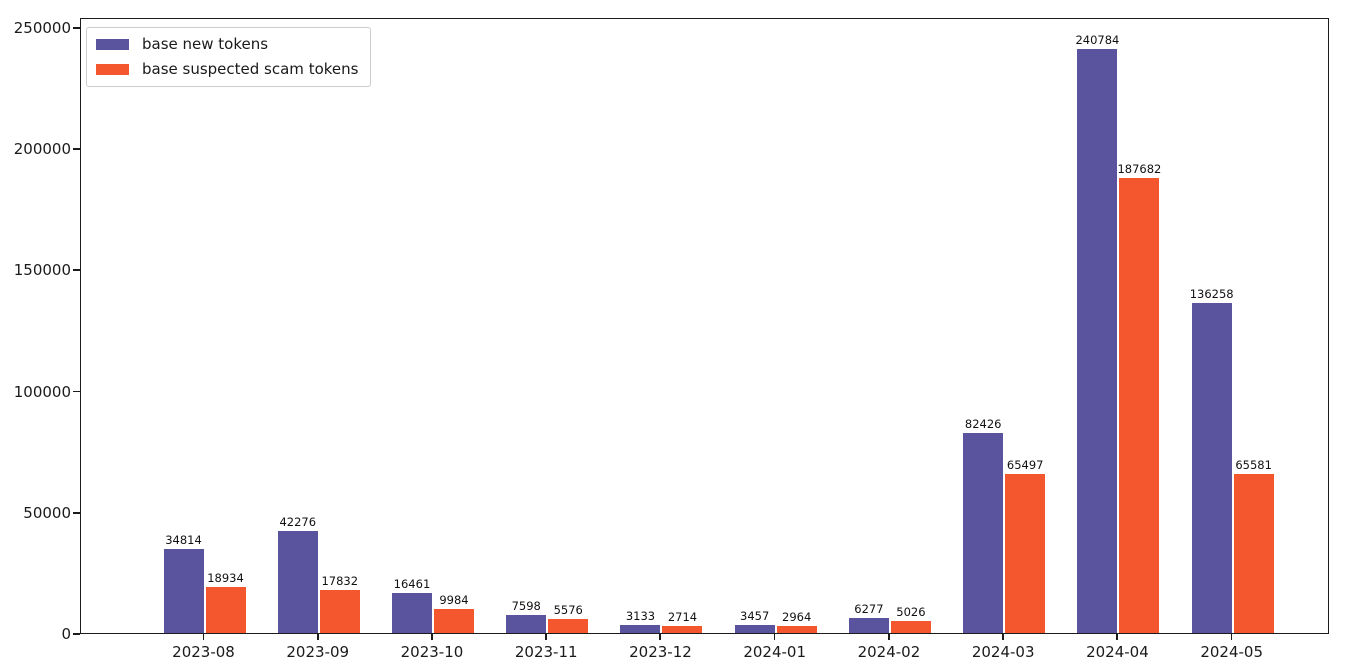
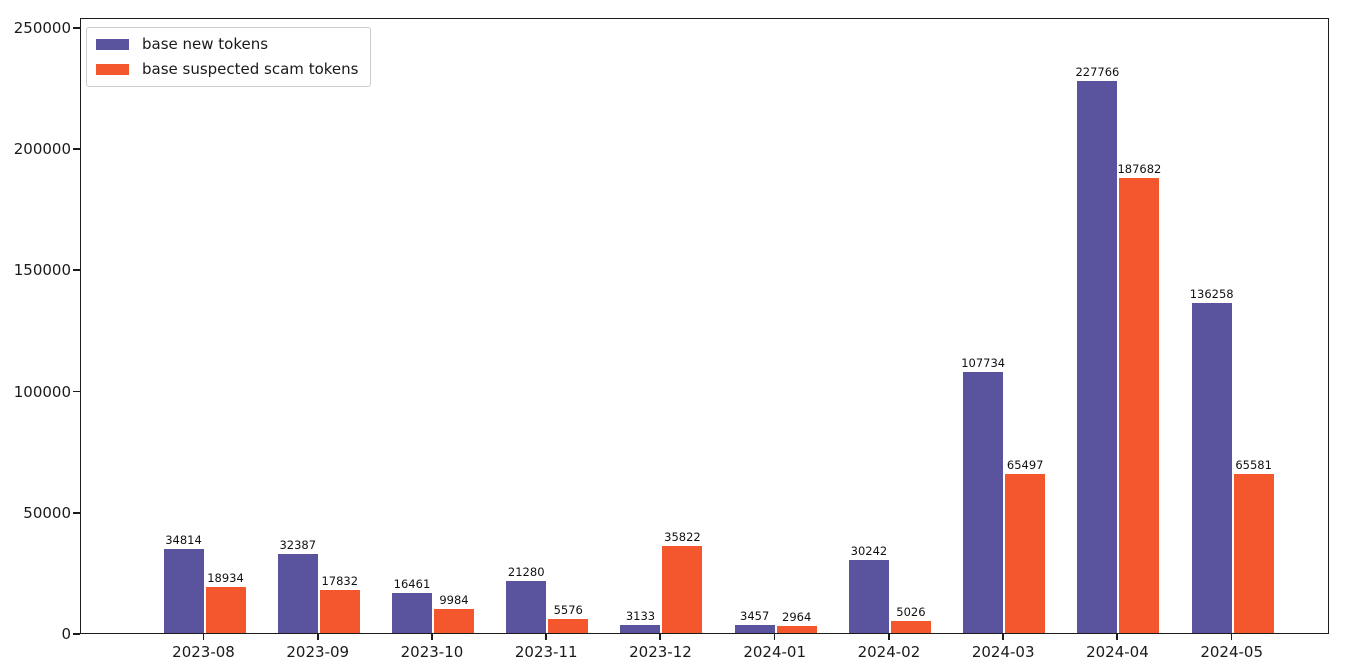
base new tokens/2023-09: 42276 -> 32387
base new tokens/2023-11: 7598 -> 21280
base suspected scam tokens/2023-12: 2714 -> 35822
base new tokens/2024-02: 6277 -> 30242
base new tokens/2024-03: 82426 -> 107734
base new tokens/2024-04: 240784 -> 227766
